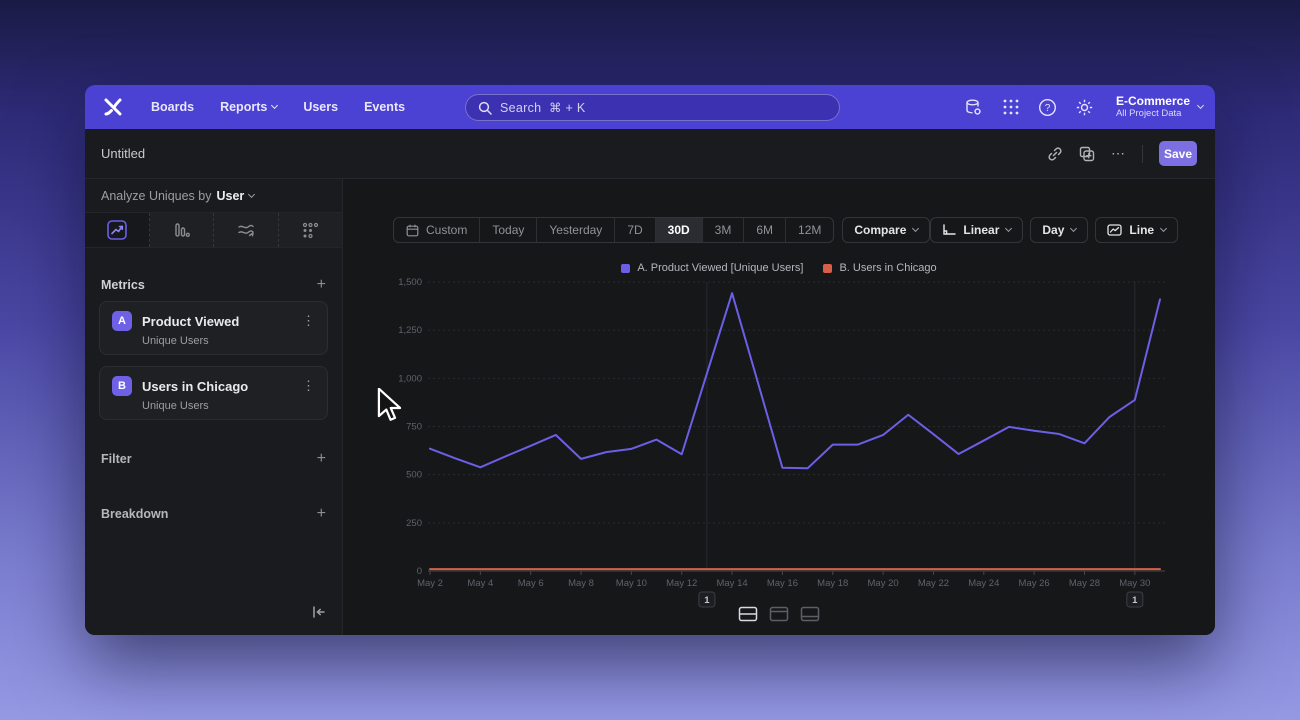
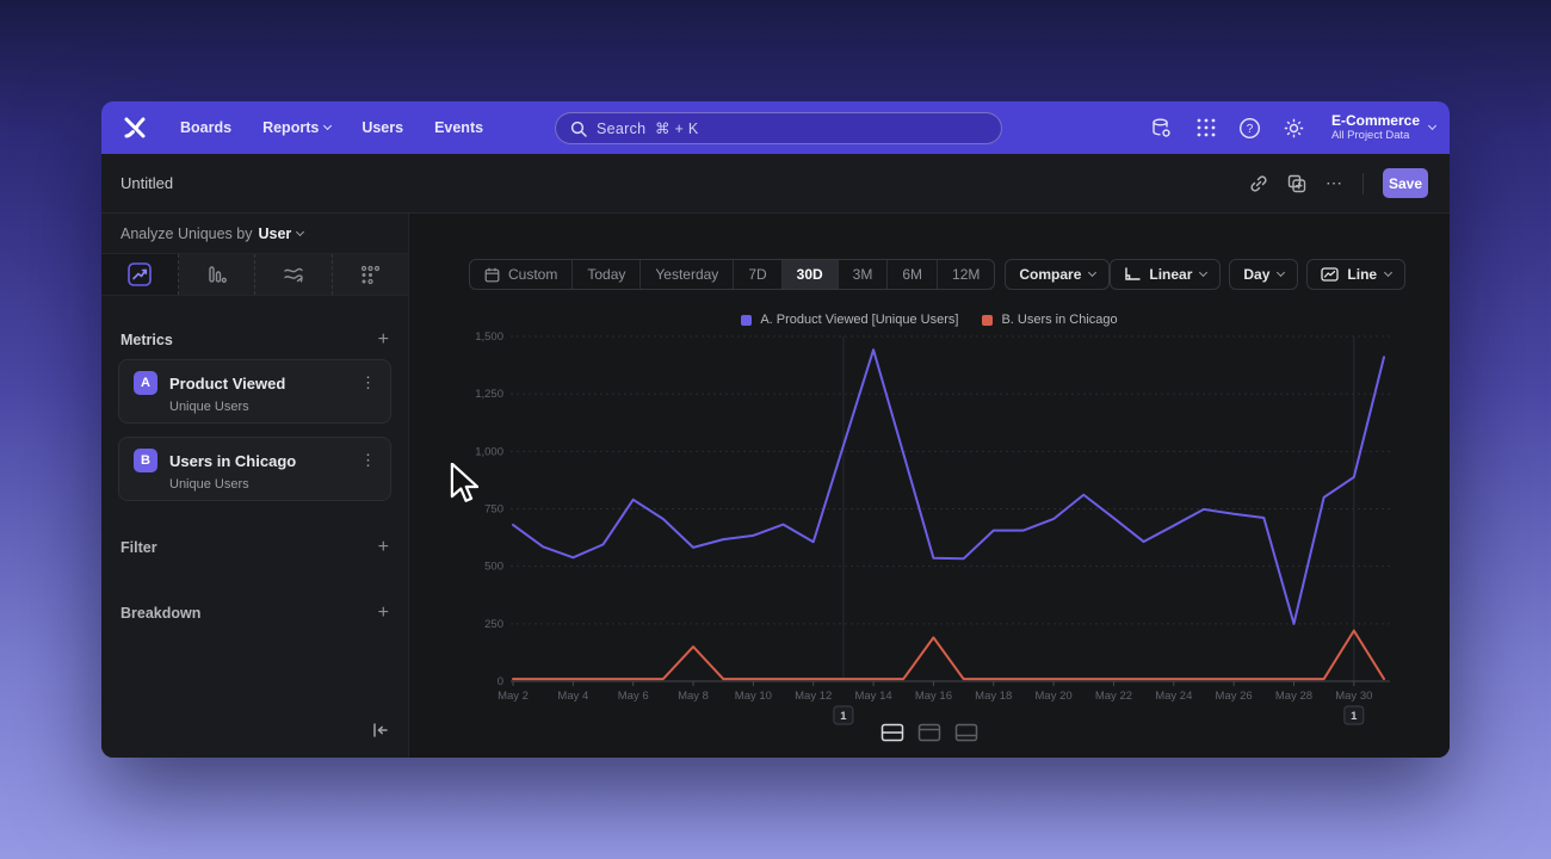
A. Product Viewed [Unique Users]/May 2: 640 -> 680
A. Product Viewed [Unique Users]/May 6: 650 -> 790
B. Users in Chicago/May 8: 10 -> 150
B. Users in Chicago/May 16: 10 -> 190
A. Product Viewed [Unique Users]/May 28: 660 -> 250
B. Users in Chicago/May 30: 10 -> 220
